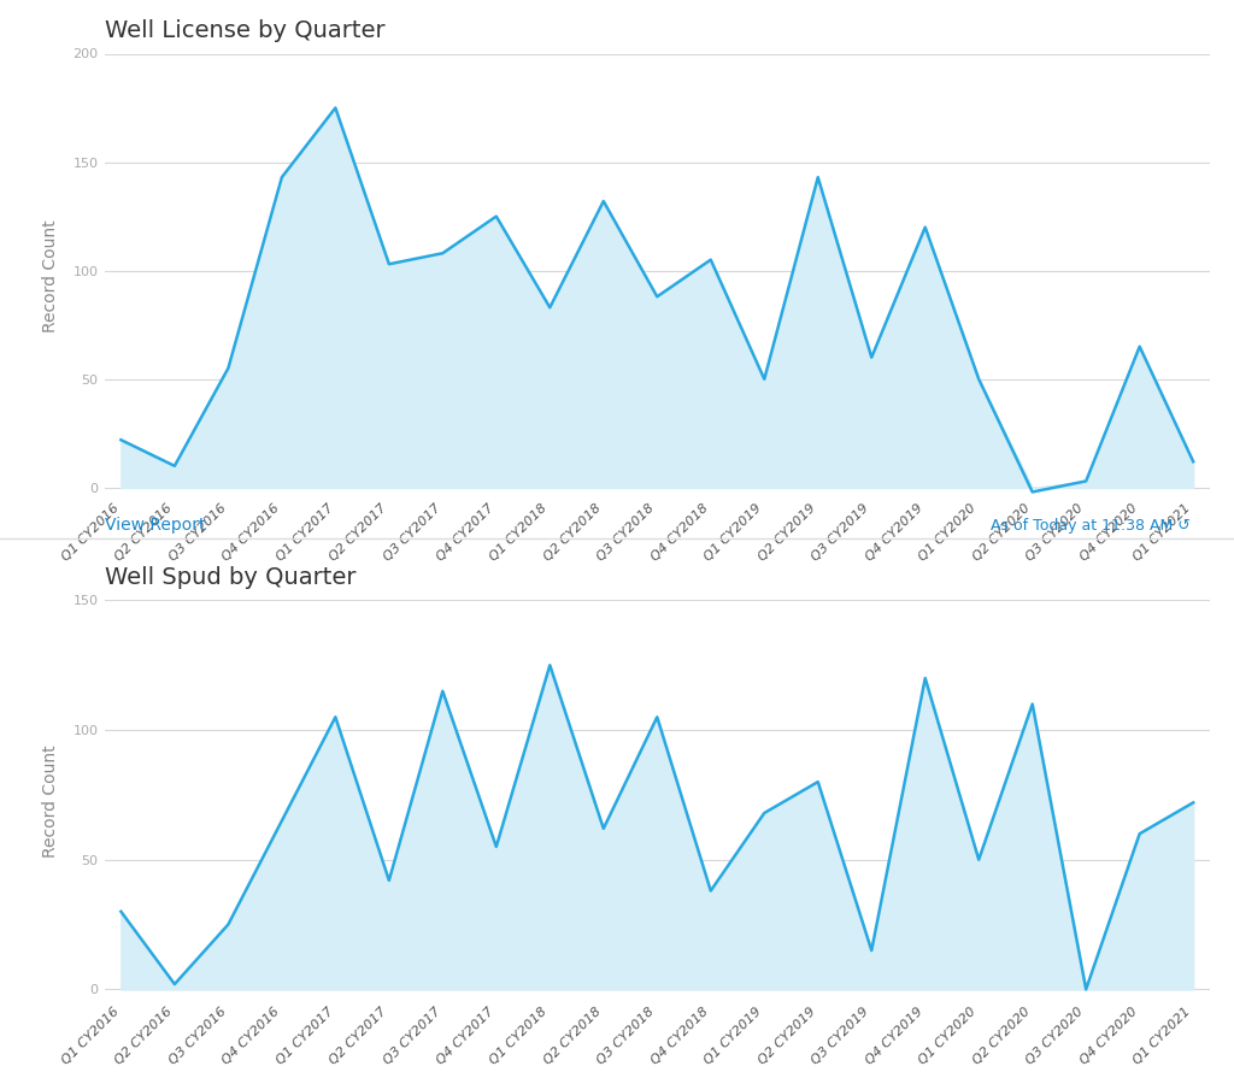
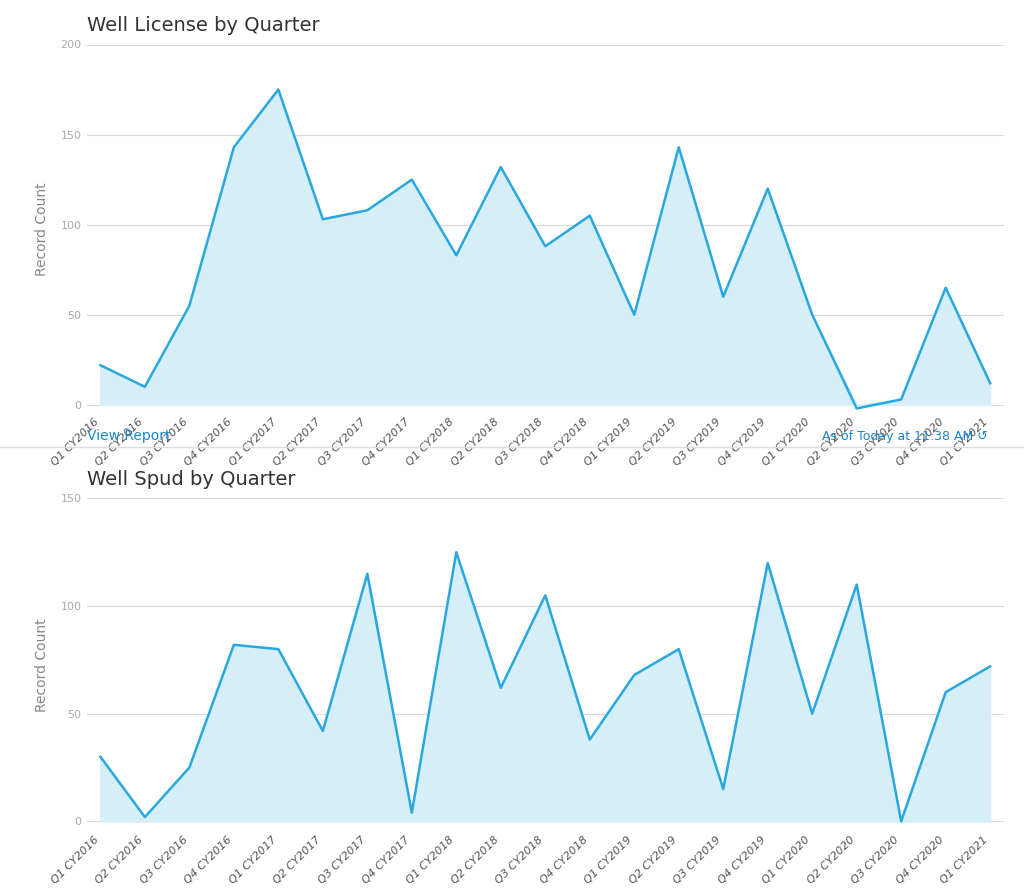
Well Spud by Quarter/Q4 CY2016: 65 -> 82
Well Spud by Quarter/Q1 CY2017: 105 -> 80
Well Spud by Quarter/Q4 CY2017: 55 -> 4
